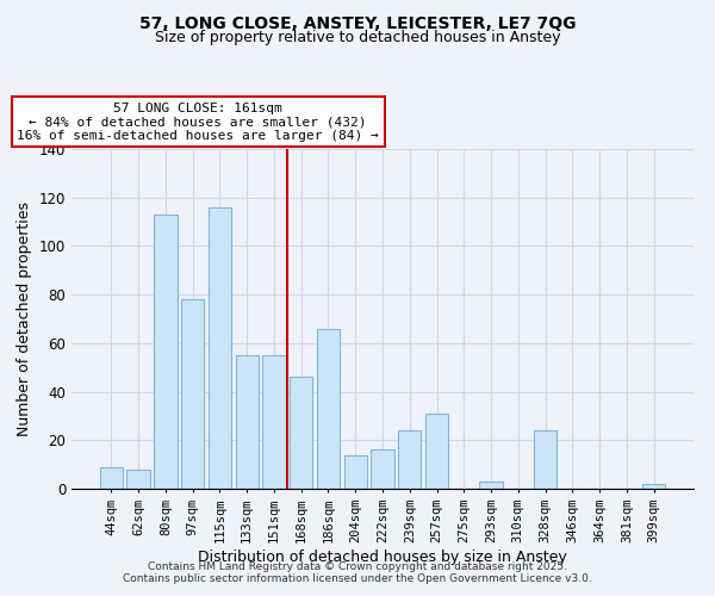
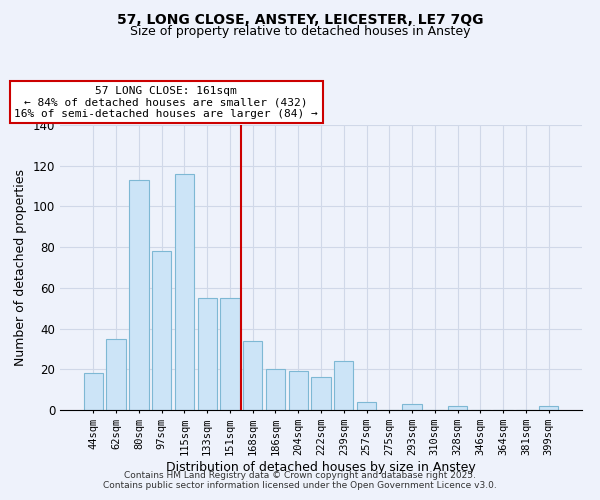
44sqm: 9 -> 18
62sqm: 8 -> 35
168sqm: 46 -> 34
186sqm: 66 -> 20
204sqm: 14 -> 19
257sqm: 31 -> 4
328sqm: 24 -> 2
